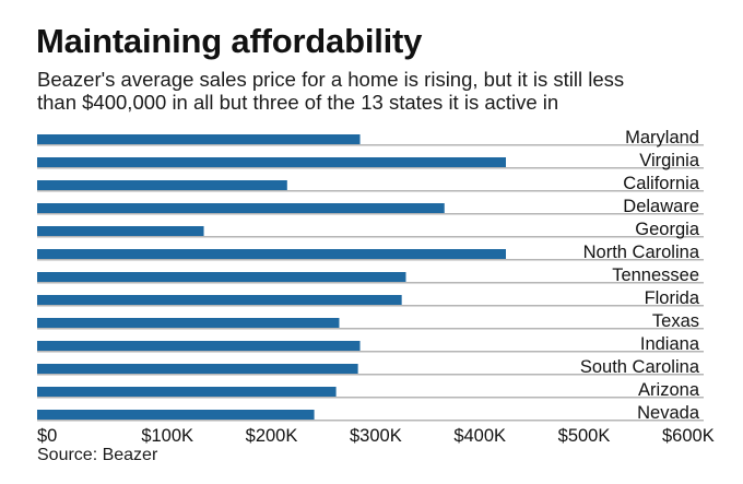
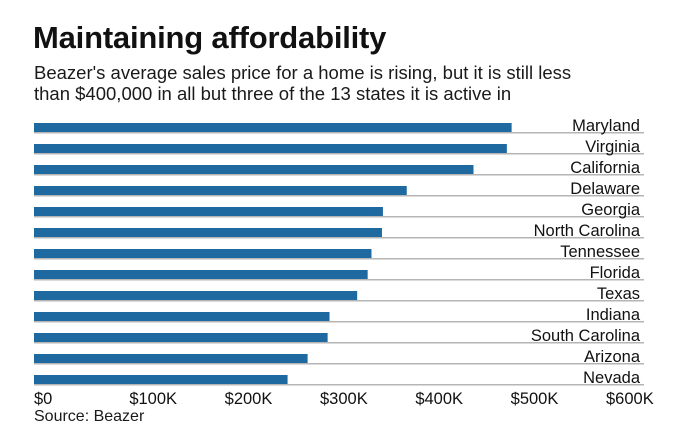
Maryland: $310K -> $500K
Virginia: $450K -> $500K
California: $240K -> $460K
Georgia: $160K -> $370K
North Carolina: $450K -> $360K
Texas: $290K -> $340K
